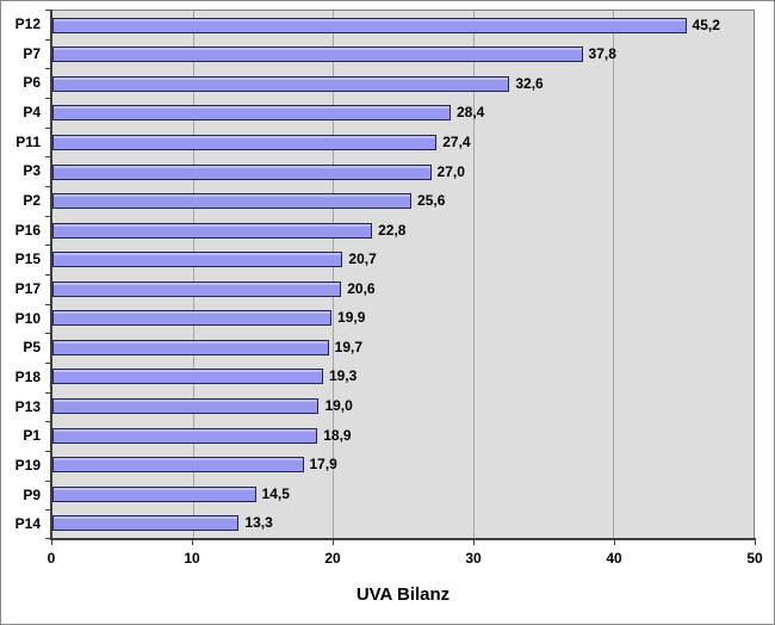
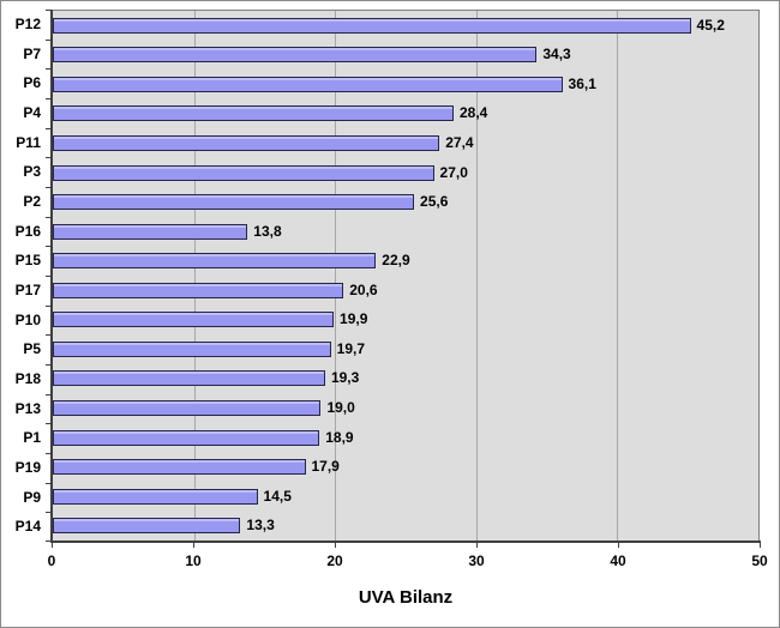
P7: 37,8 -> 34,3
P6: 32,6 -> 36,1
P16: 22,8 -> 13,8
P15: 20,7 -> 22,9
